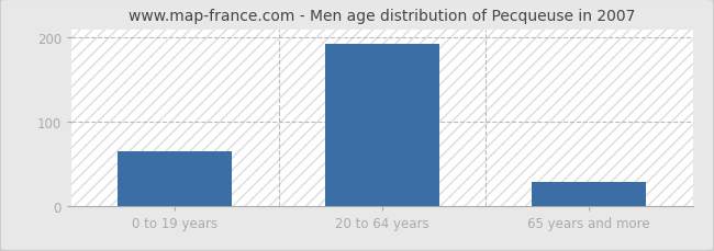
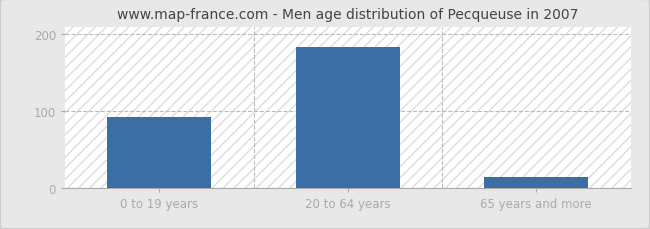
0 to 19 years: 65 -> 92
20 to 64 years: 193 -> 184
65 years and more: 28 -> 14
